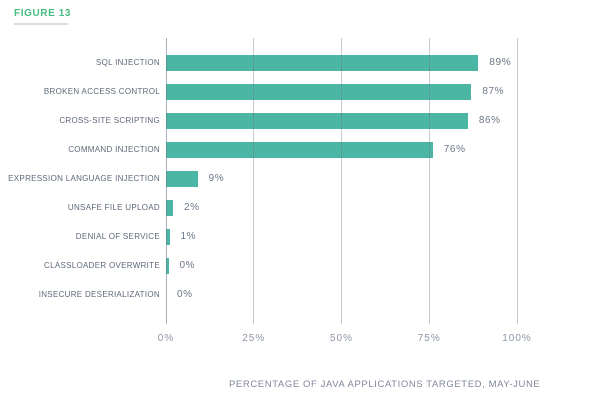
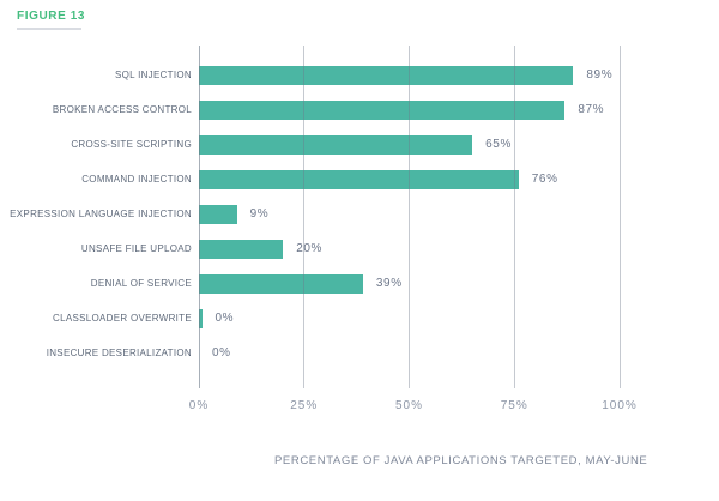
CROSS-SITE SCRIPTING: 86% -> 65%
UNSAFE FILE UPLOAD: 2% -> 20%
DENIAL OF SERVICE: 1% -> 39%
